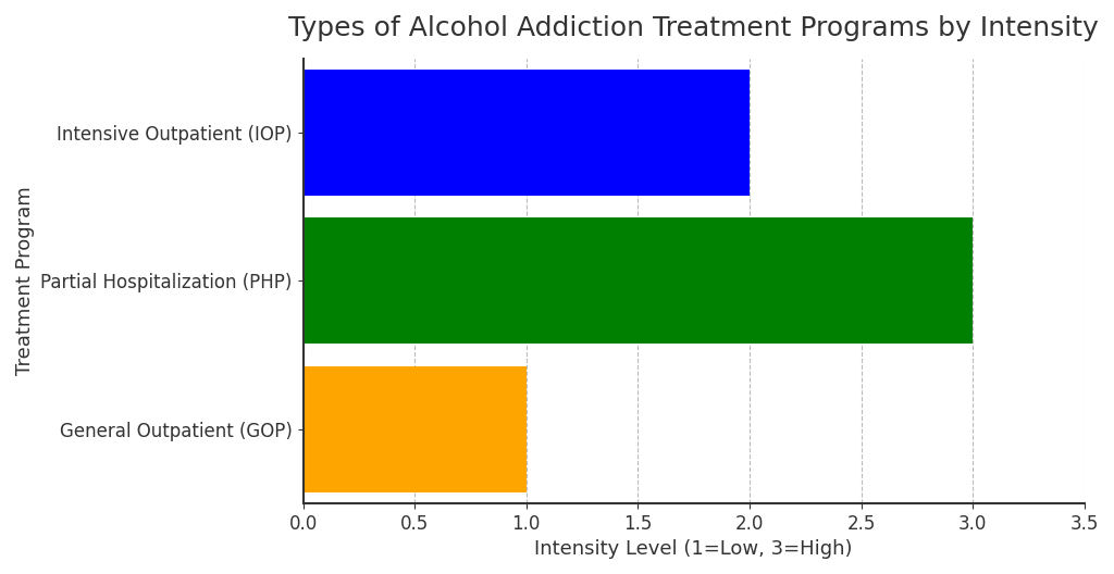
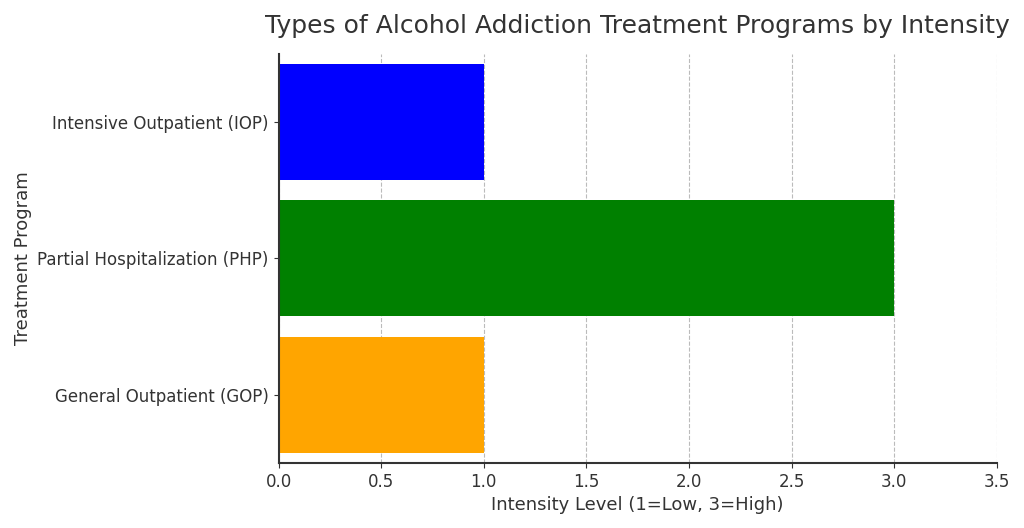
Intensive Outpatient (IOP): 2 -> 1
